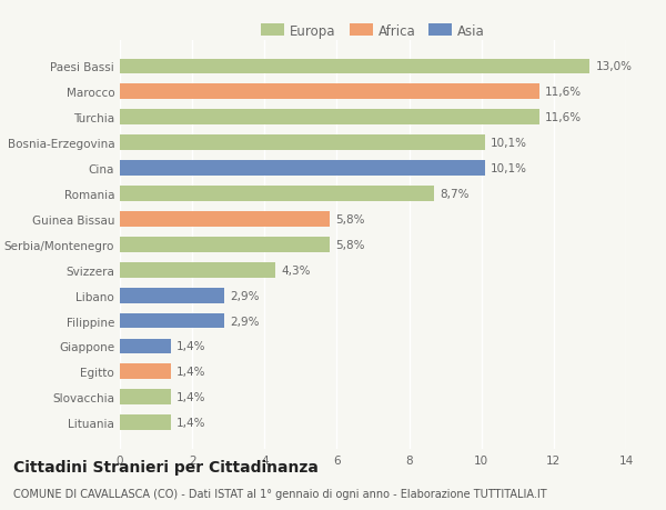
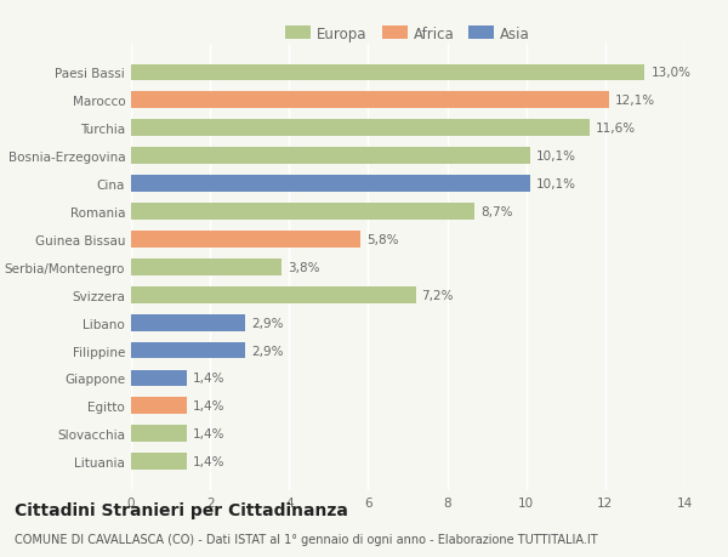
Marocco: 11,6% -> 12,1%
Serbia/Montenegro: 5,8% -> 3,8%
Svizzera: 4,3% -> 7,2%
